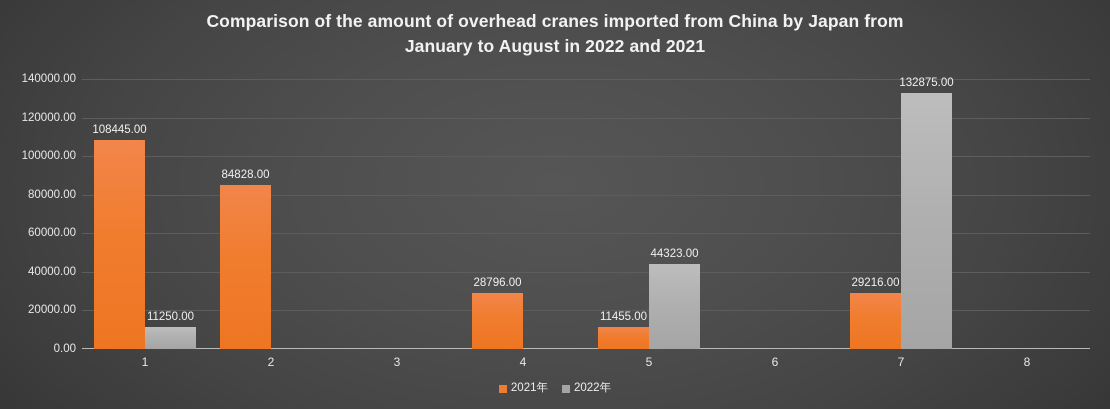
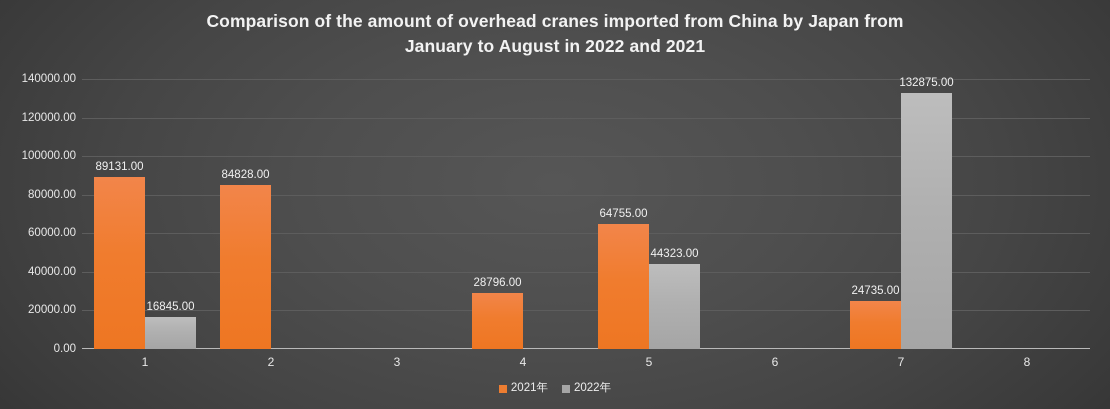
2021年/1: 108445.00 -> 89131.00
2022年/1: 11250.00 -> 16845.00
2021年/5: 11455.00 -> 64755.00
2021年/7: 29216.00 -> 24735.00
